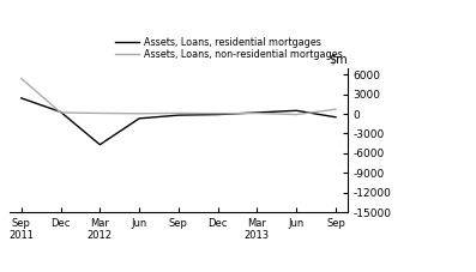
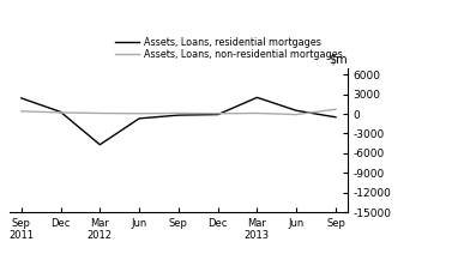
Assets, Loans, non-residential mortgages/Sep 2011: 5400 -> 400
Assets, Loans, residential mortgages/Mar 2013: 200 -> 2500
